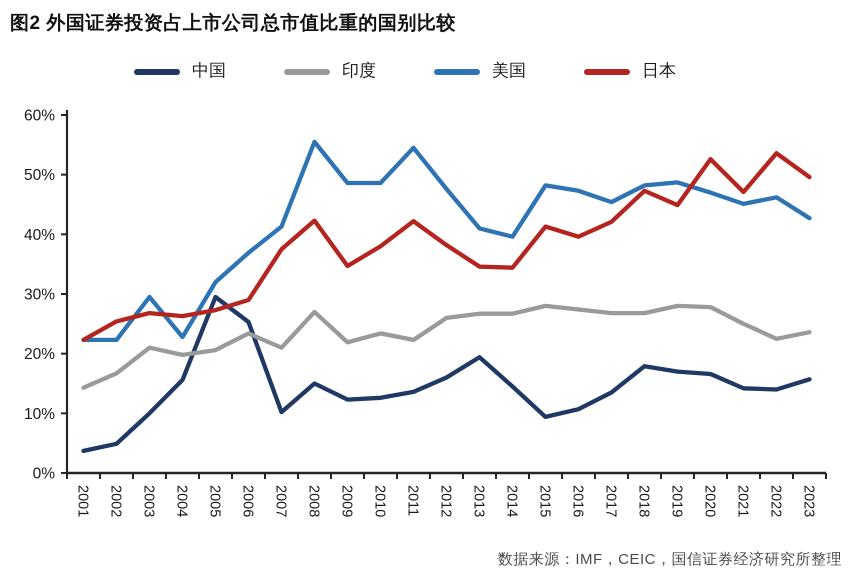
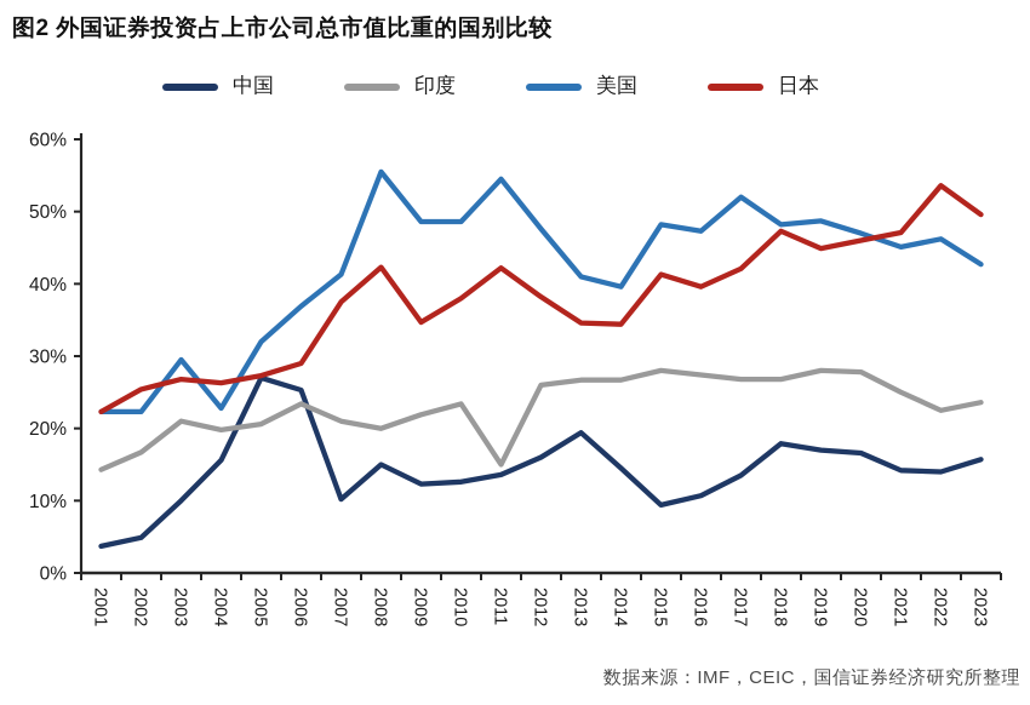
中国/2005: 30% -> 27%
印度/2008: 27% -> 20%
印度/2011: 22% -> 15%
美国/2017: 45% -> 52%
日本/2020: 53% -> 46%
